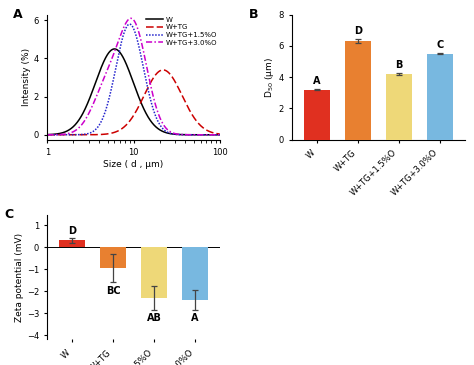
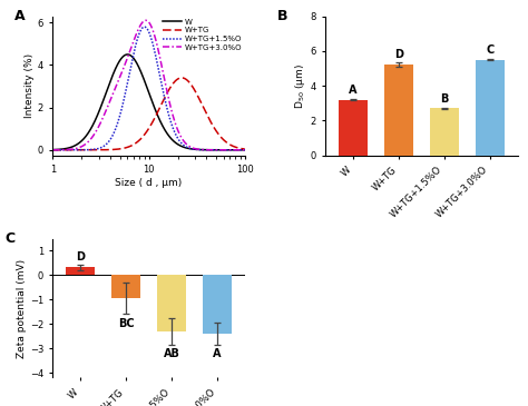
W+TG: 6.3 -> 5.2
W+TG+1.5%O: 4.2 -> 2.7
